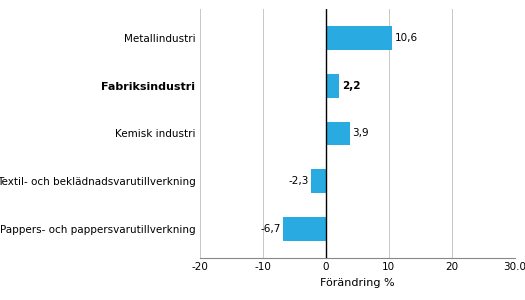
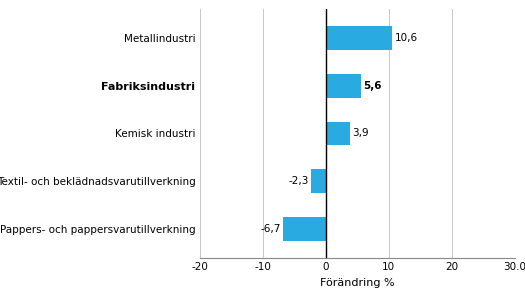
Fabriksindustri: 2,2 -> 5,6
